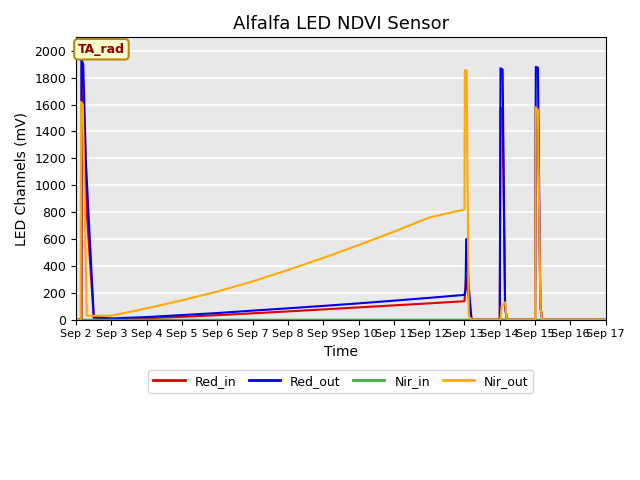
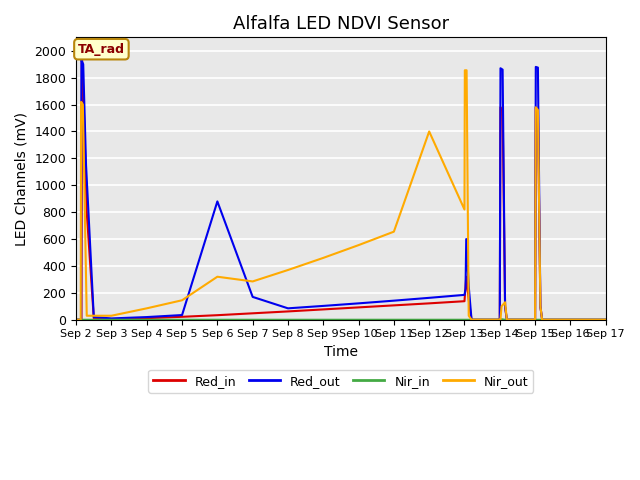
Red_out/Sep 6: 50 -> 880
Nir_out/Sep 6: 210 -> 320
Red_out/Sep 7: 70 -> 170
Nir_out/Sep 12: 760 -> 1400
